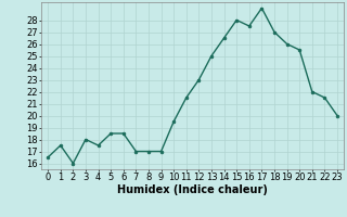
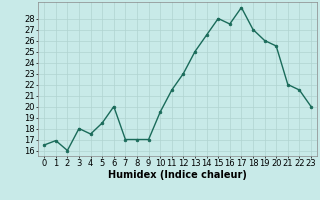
1: 17.5 -> 16.9
6: 18.5 -> 20.0
